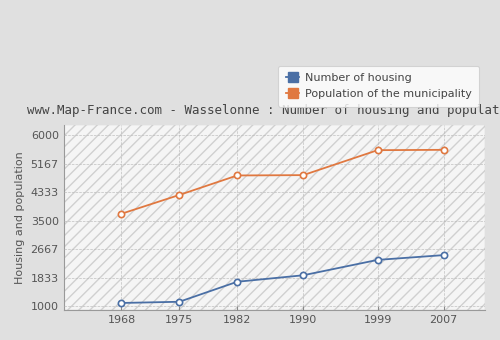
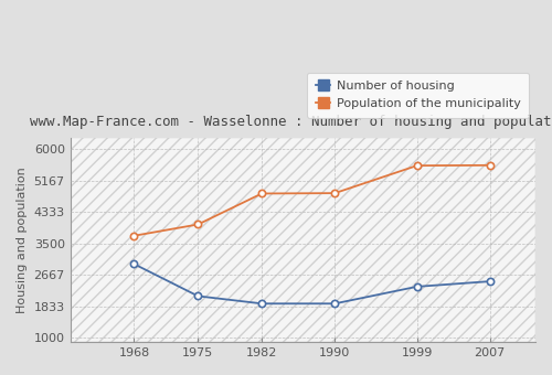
Number of housing/1968: 1090 -> 2950
Number of housing/1975: 1120 -> 2100
Population of the municipality/1975: 4250 -> 4000
Number of housing/1982: 1710 -> 1900
